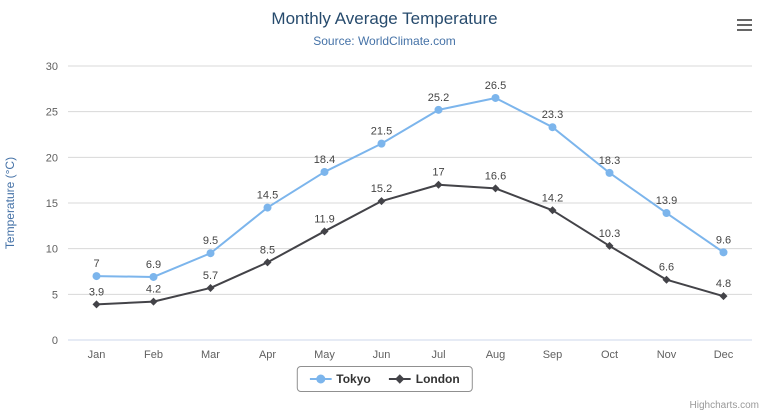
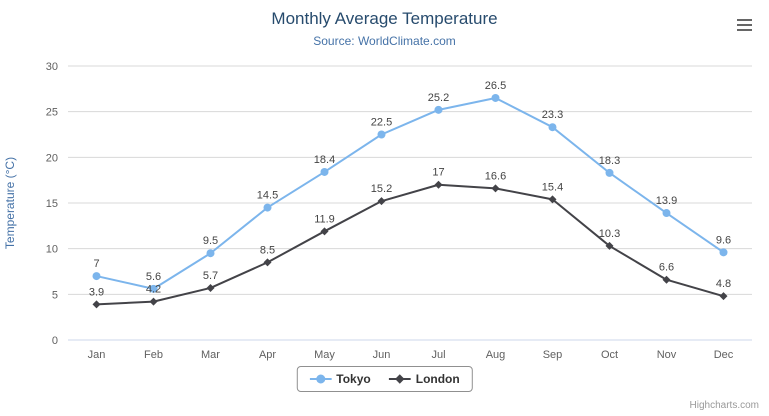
Tokyo/Feb: 6.9 -> 5.6
Tokyo/Jun: 21.5 -> 22.5
London/Sep: 14.2 -> 15.4
